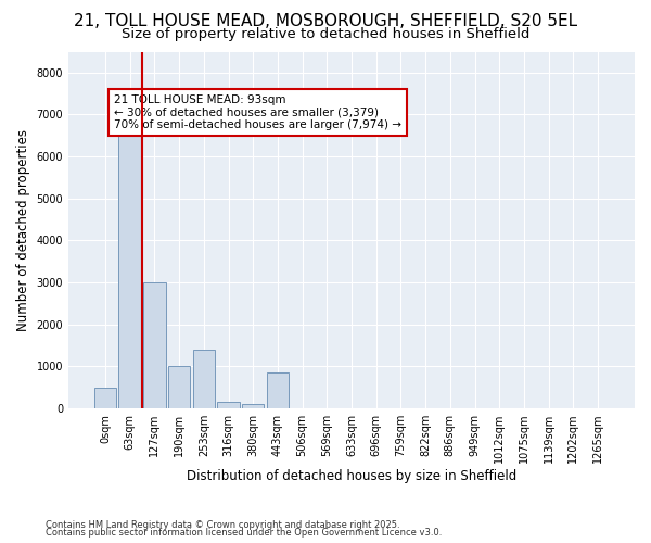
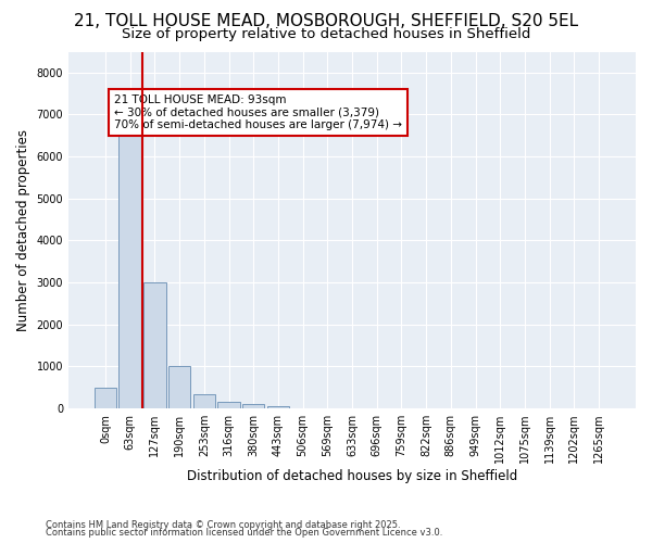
253sqm: 1400 -> 350
443sqm: 850 -> 50
